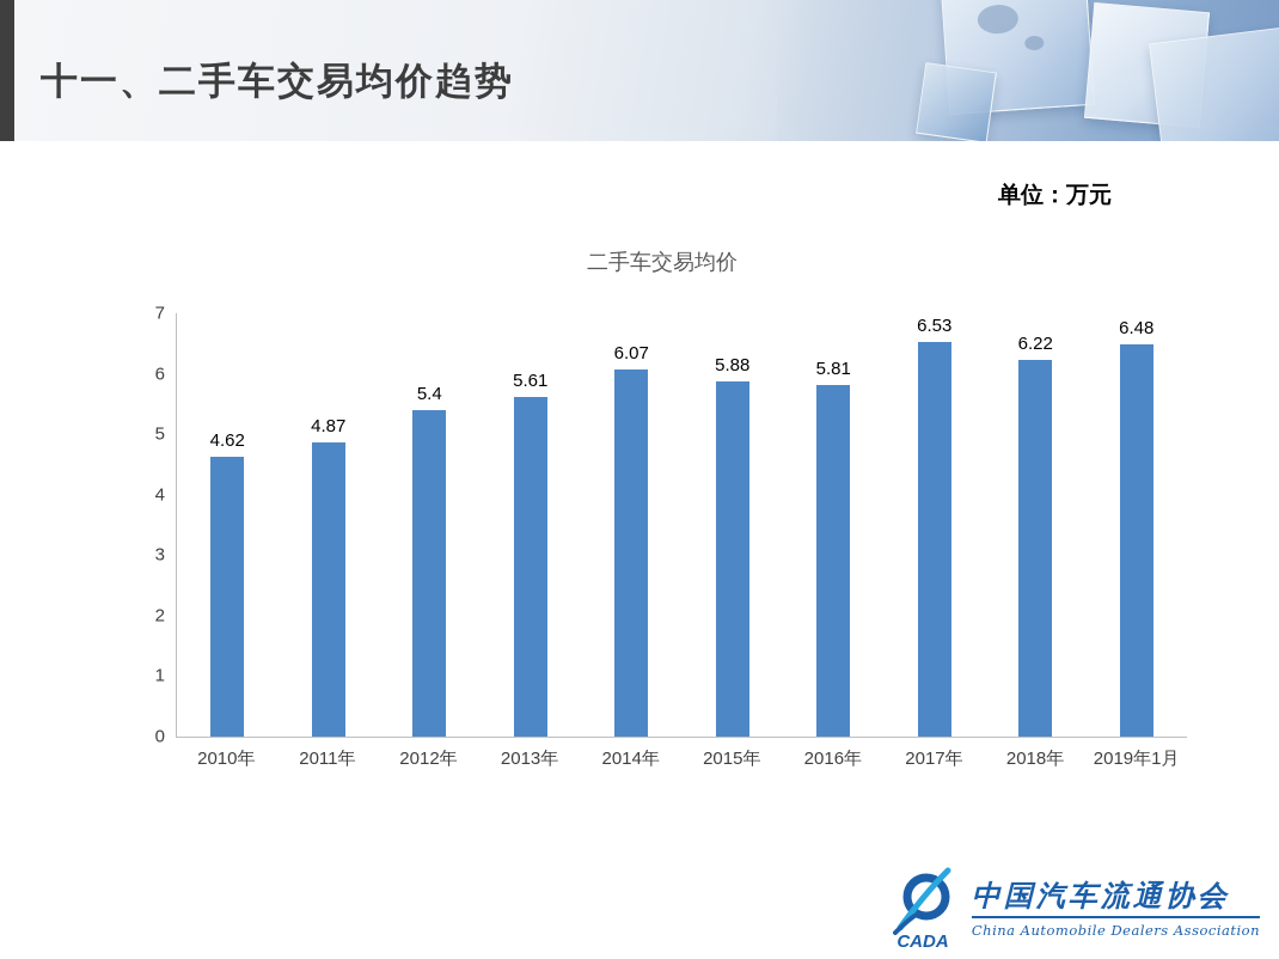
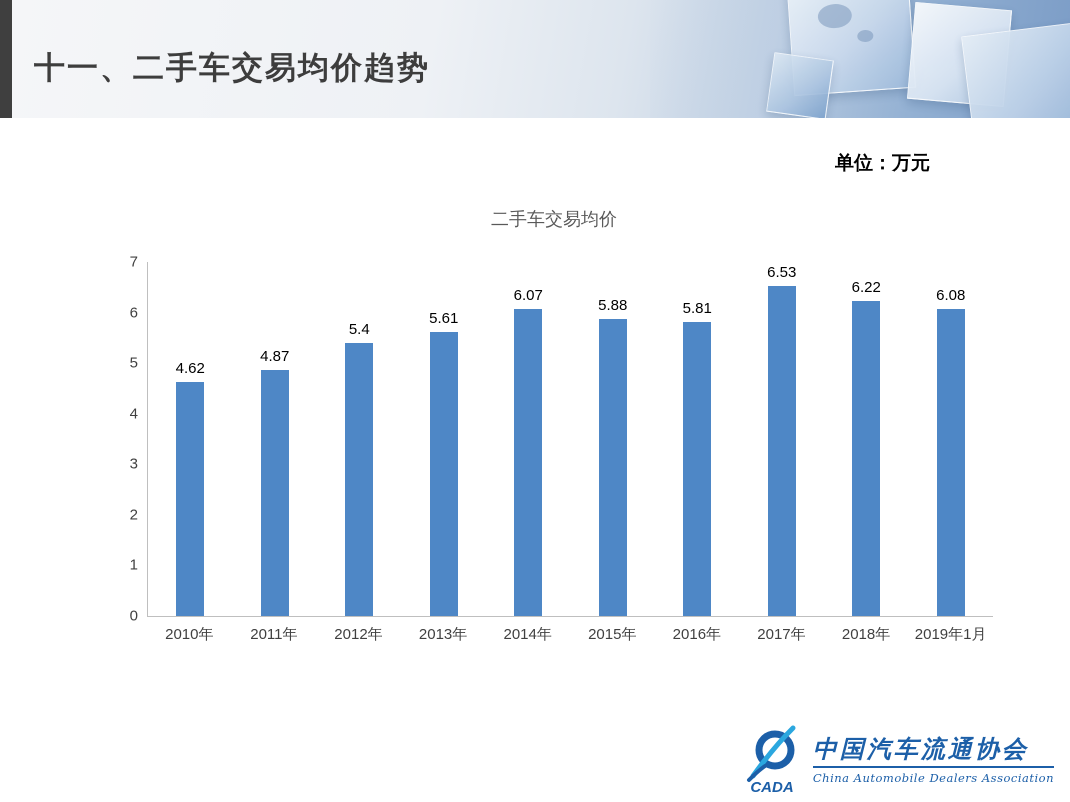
2019年1月: 6.48 -> 6.08
